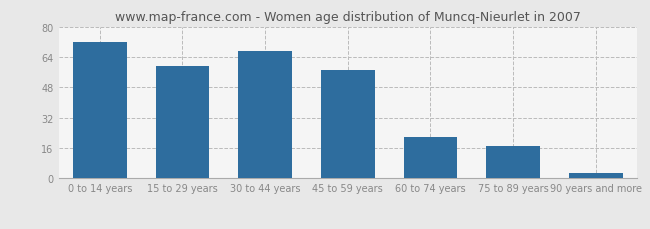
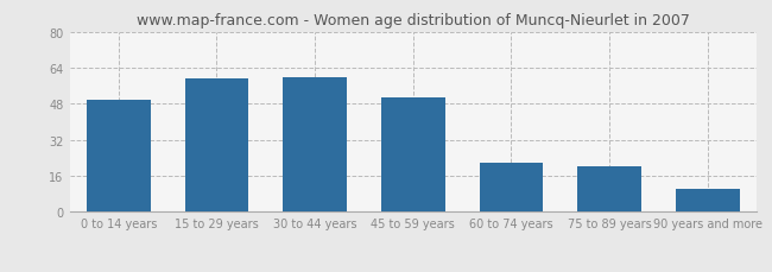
0 to 14 years: 72 -> 50
30 to 44 years: 67 -> 60
45 to 59 years: 57 -> 51
75 to 89 years: 17 -> 20
90 years and more: 3 -> 10
